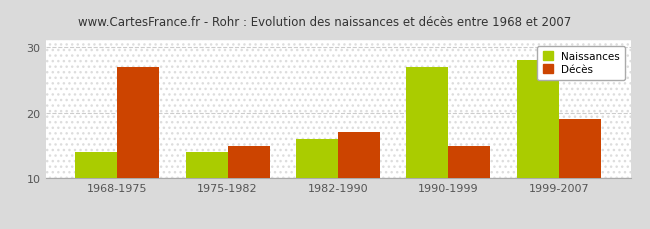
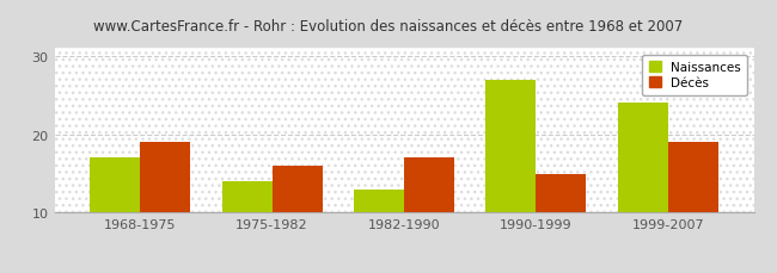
Naissances/1968-1975: 14 -> 17
Décès/1968-1975: 27 -> 19
Décès/1975-1982: 15 -> 16
Naissances/1982-1990: 16 -> 13
Naissances/1999-2007: 28 -> 24
